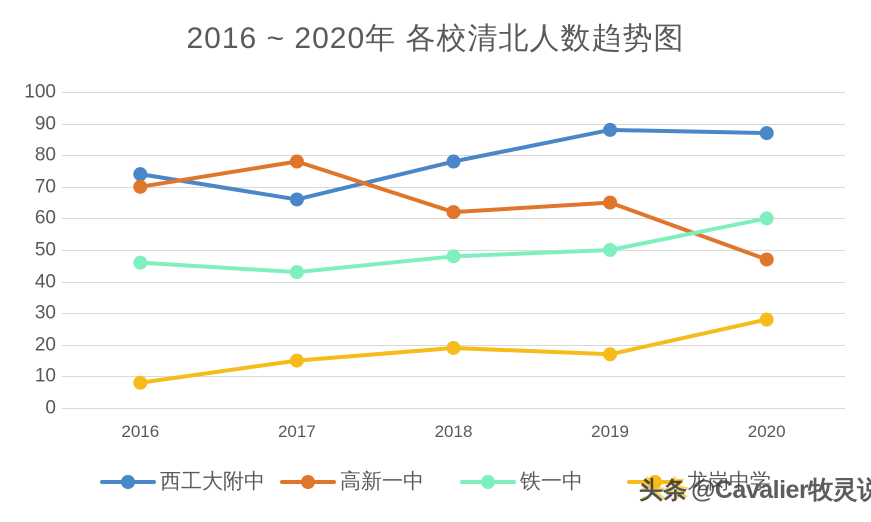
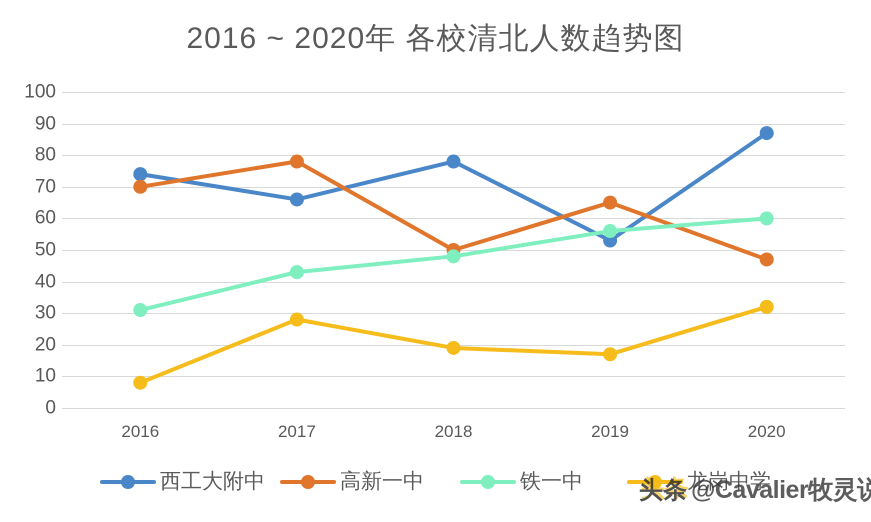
铁一中/2016: 46 -> 31
龙岗中学/2017: 15 -> 28
高新一中/2018: 62 -> 50
西工大附中/2019: 88 -> 53
铁一中/2019: 50 -> 56
龙岗中学/2020: 28 -> 32
